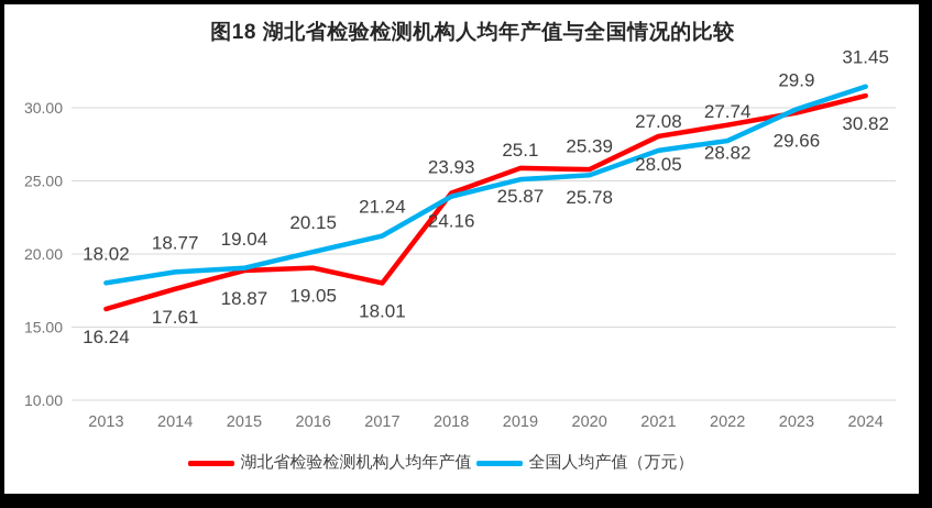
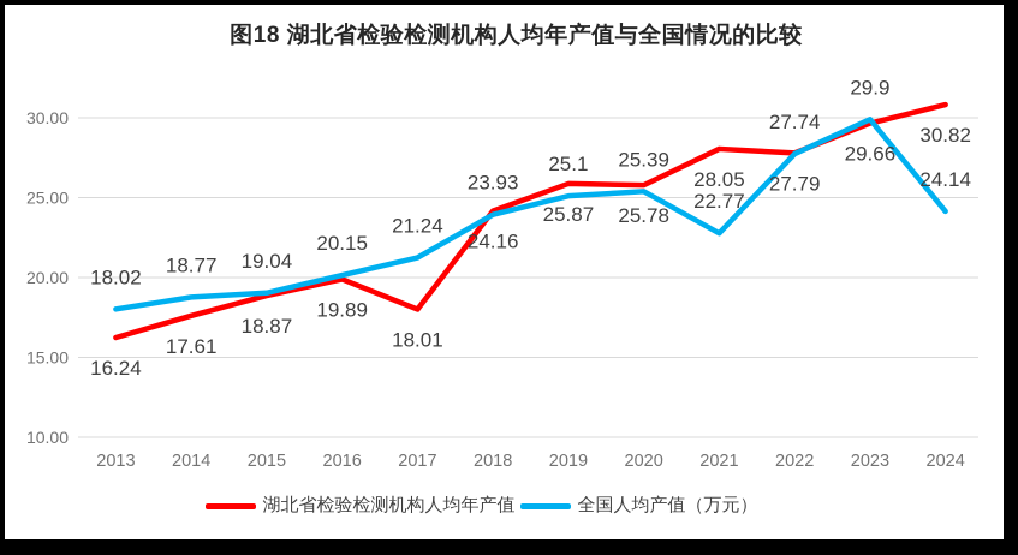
湖北省检验检测机构人均年产值/2016: 19.05 -> 19.89
全国人均产值（万元）/2021: 27.08 -> 22.77
湖北省检验检测机构人均年产值/2022: 28.82 -> 27.79
全国人均产值（万元）/2024: 31.45 -> 24.14
